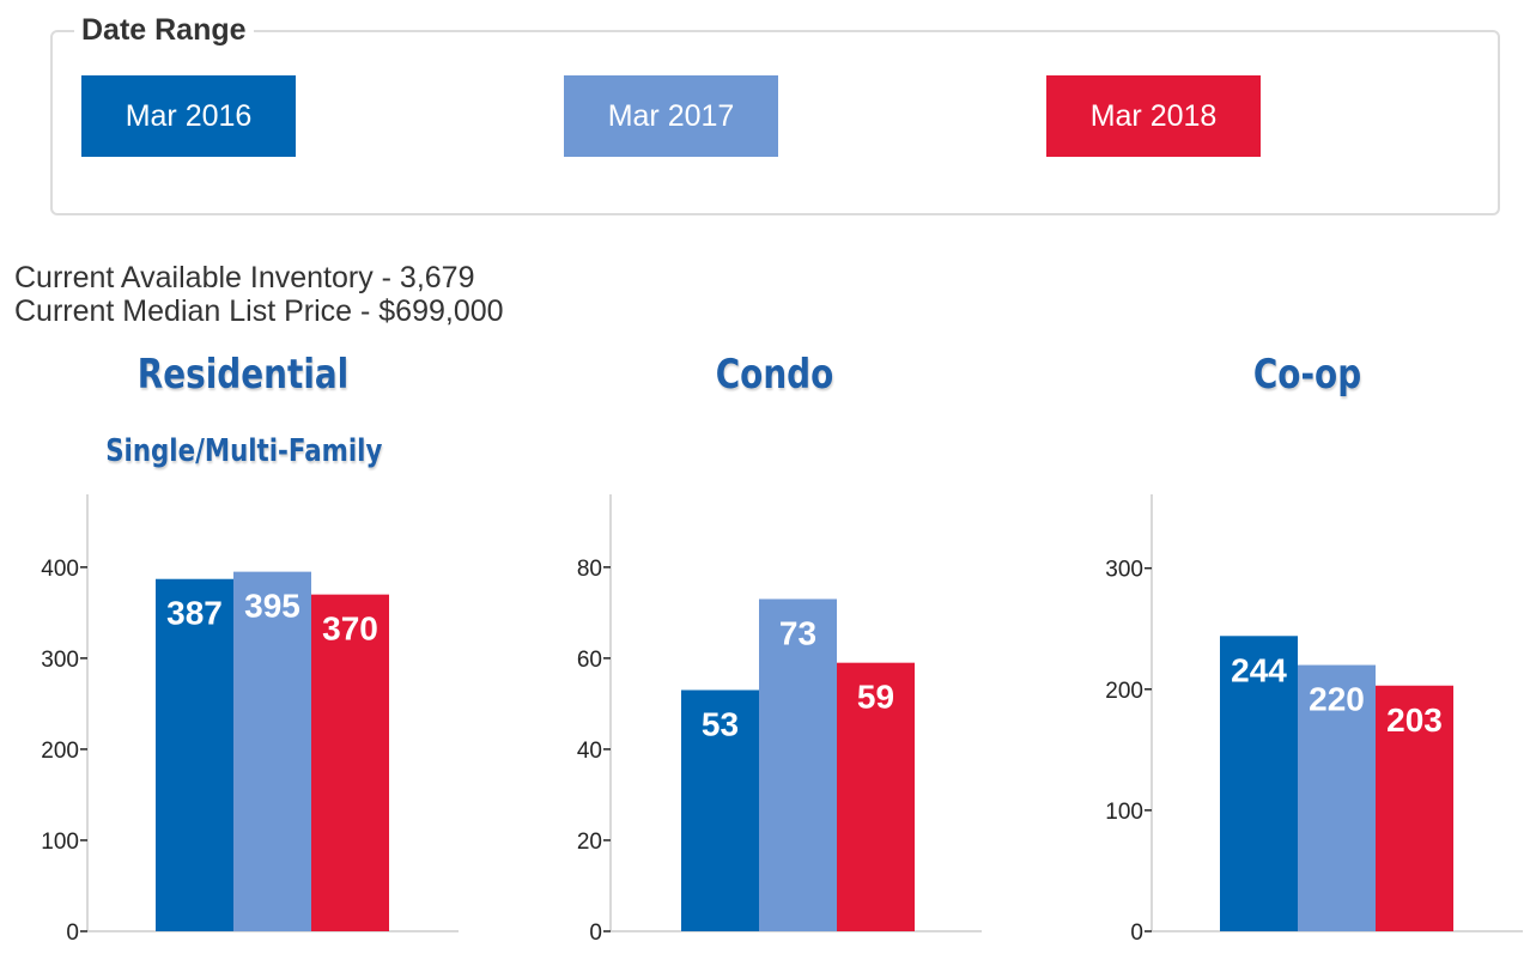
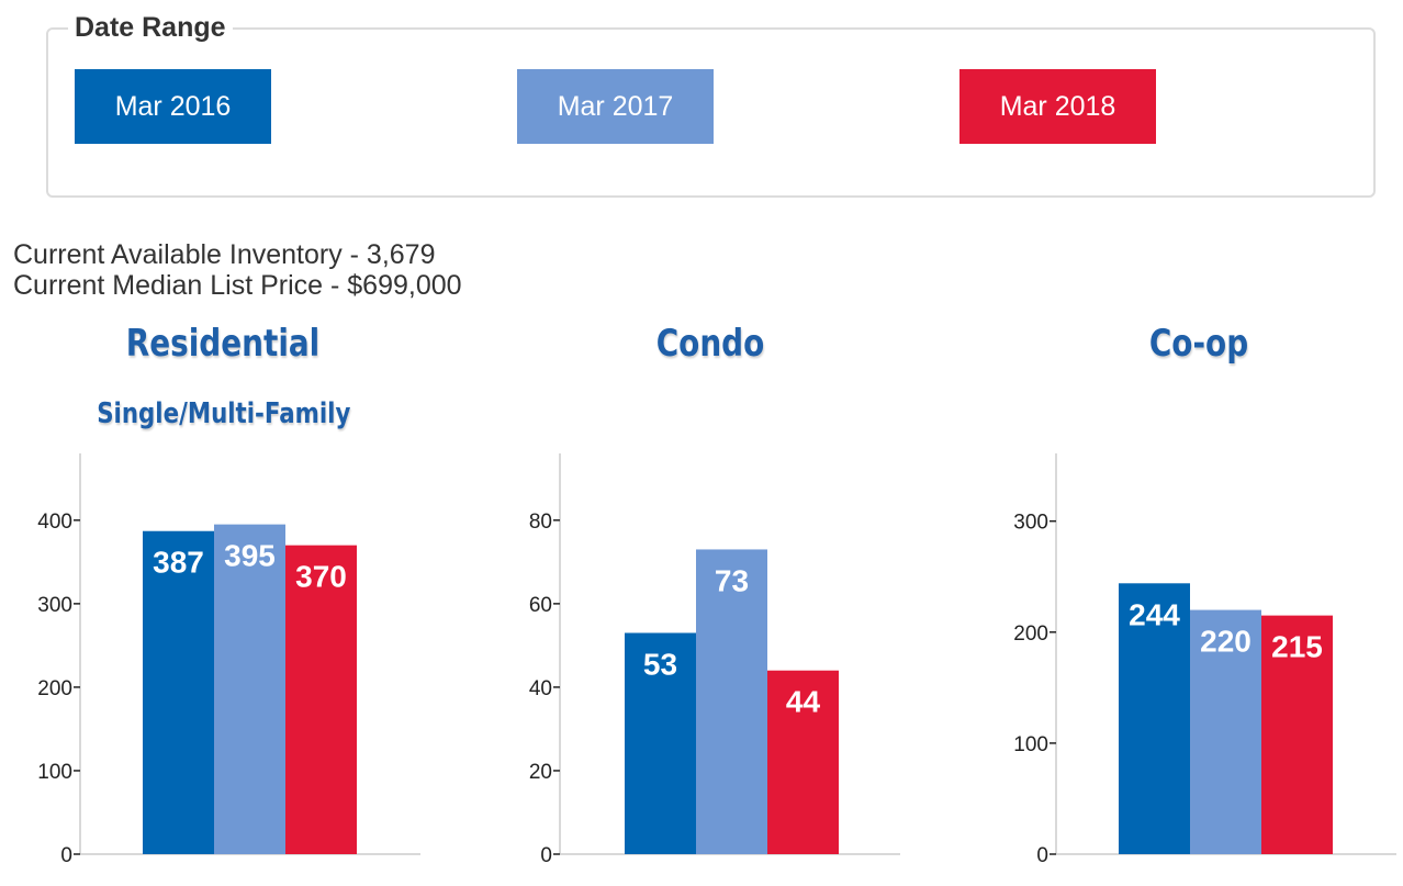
Condo/Mar 2018: 59 -> 44
Co-op/Mar 2018: 203 -> 215
